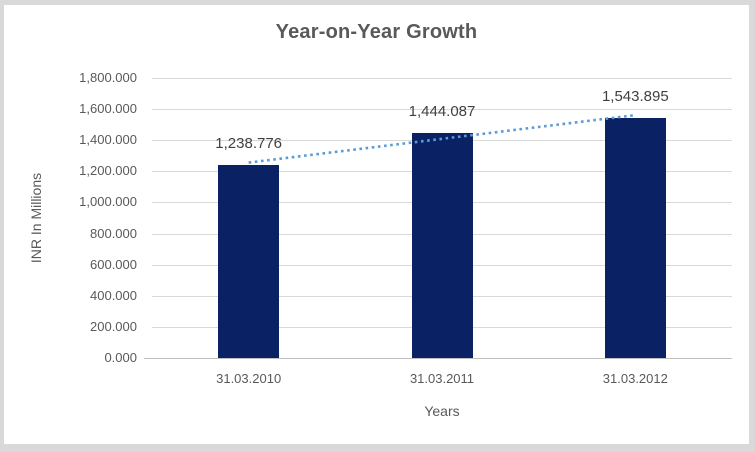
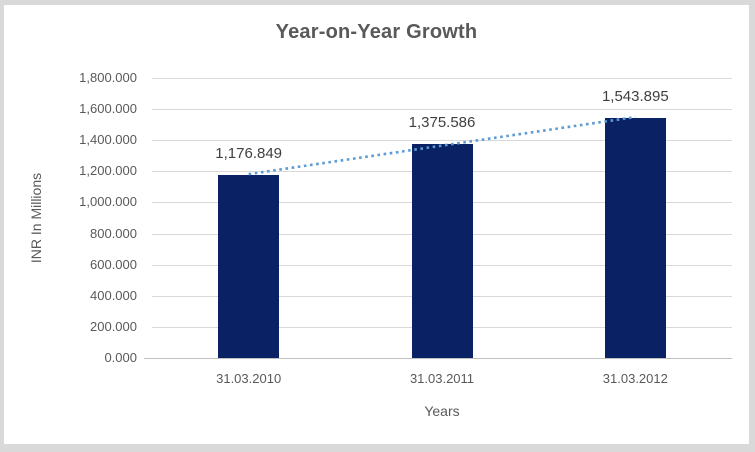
31.03.2010: 1,238.776 -> 1,176.849
31.03.2011: 1,444.087 -> 1,375.586
